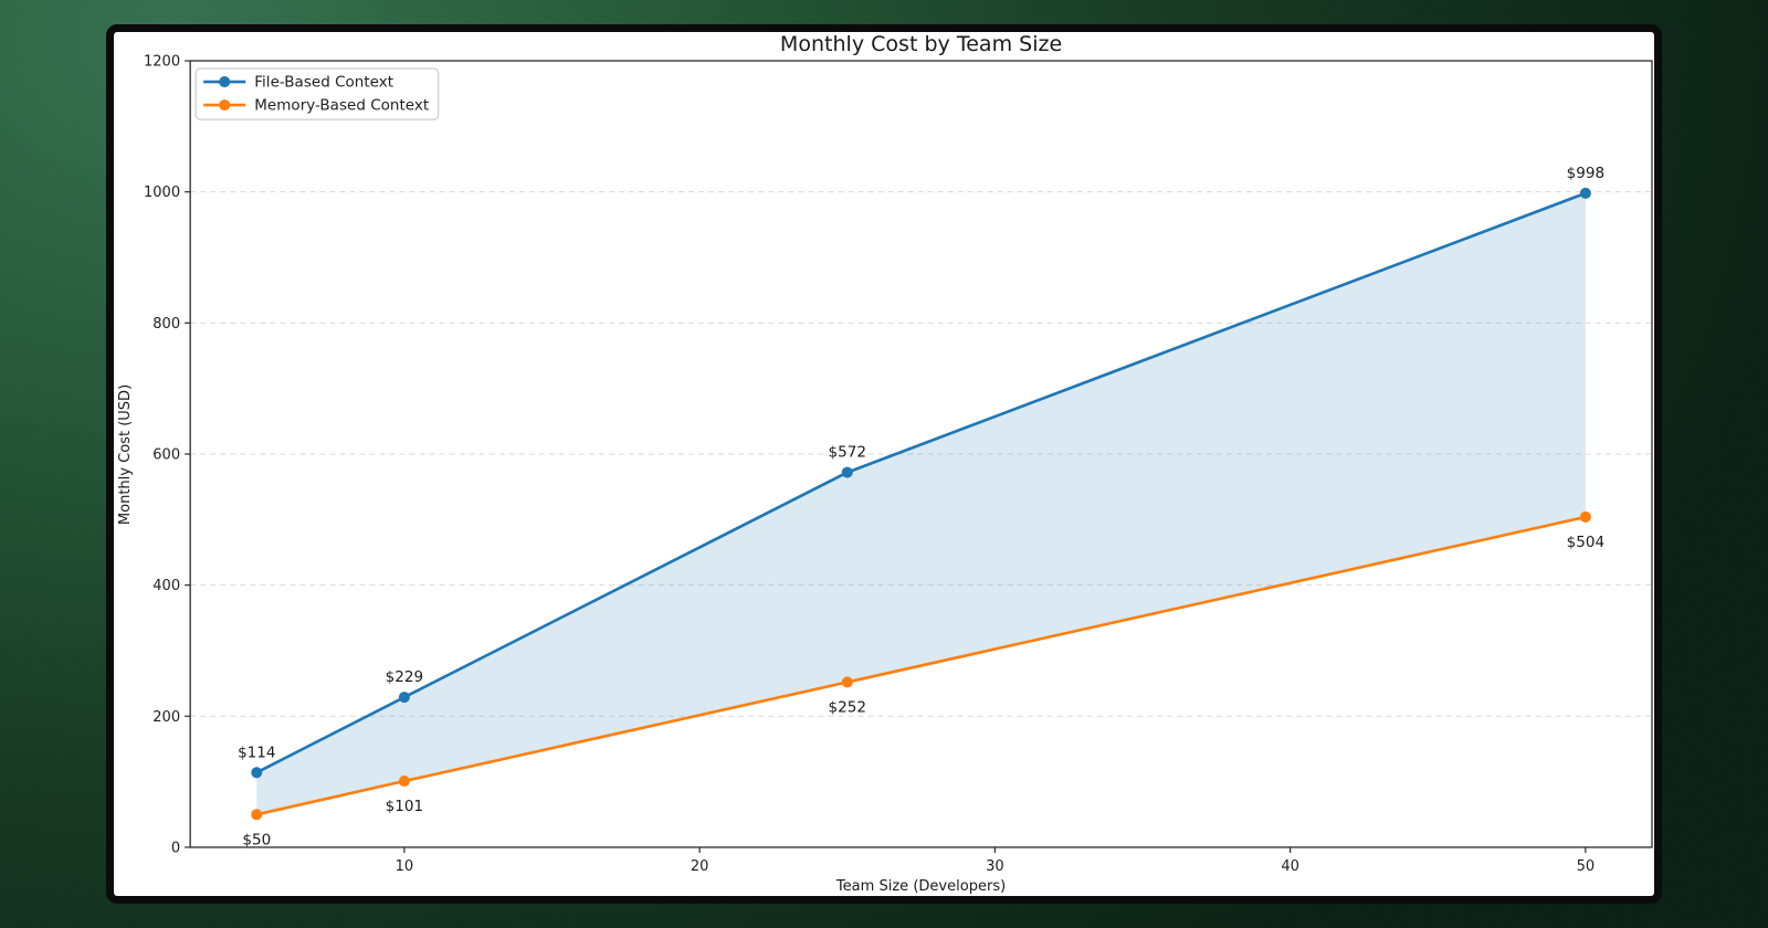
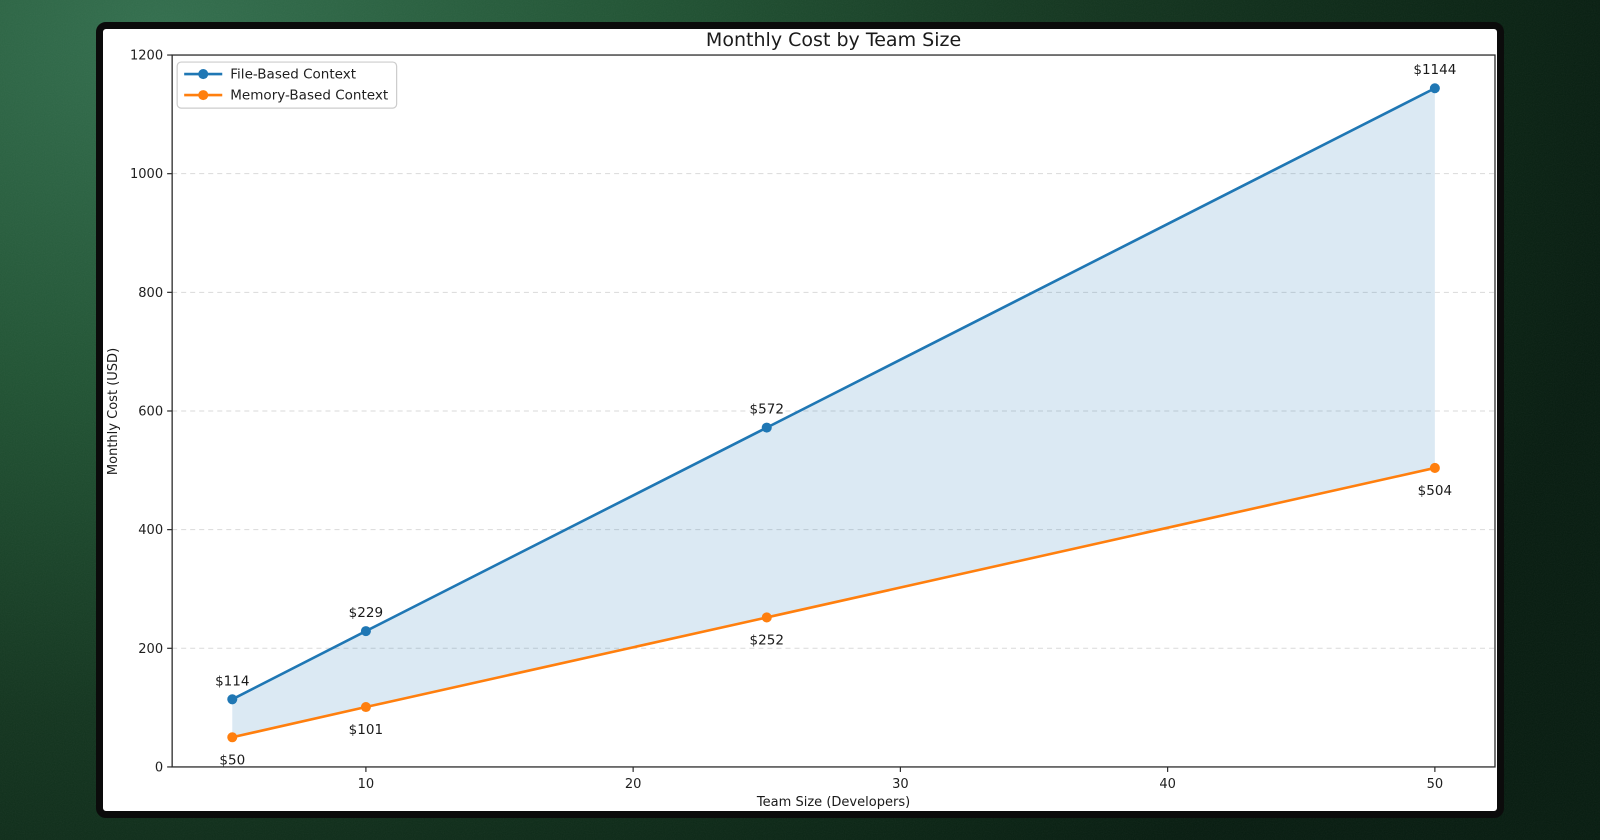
File-Based Context/50: $998 -> $1144
